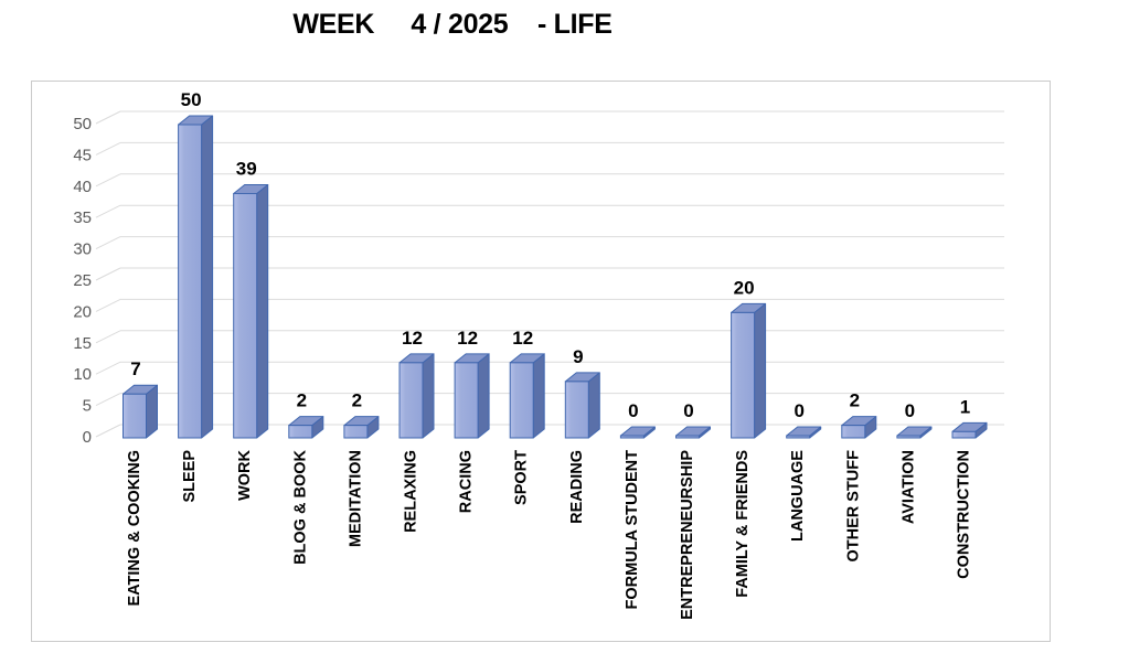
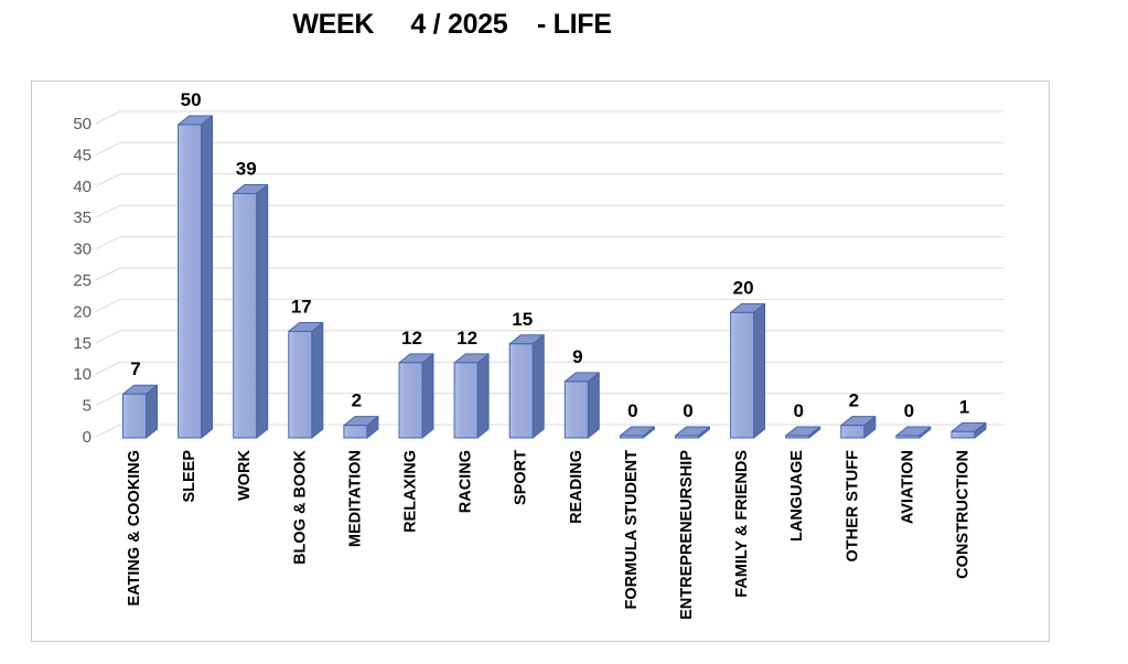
BLOG & BOOK: 2 -> 17
SPORT: 12 -> 15
